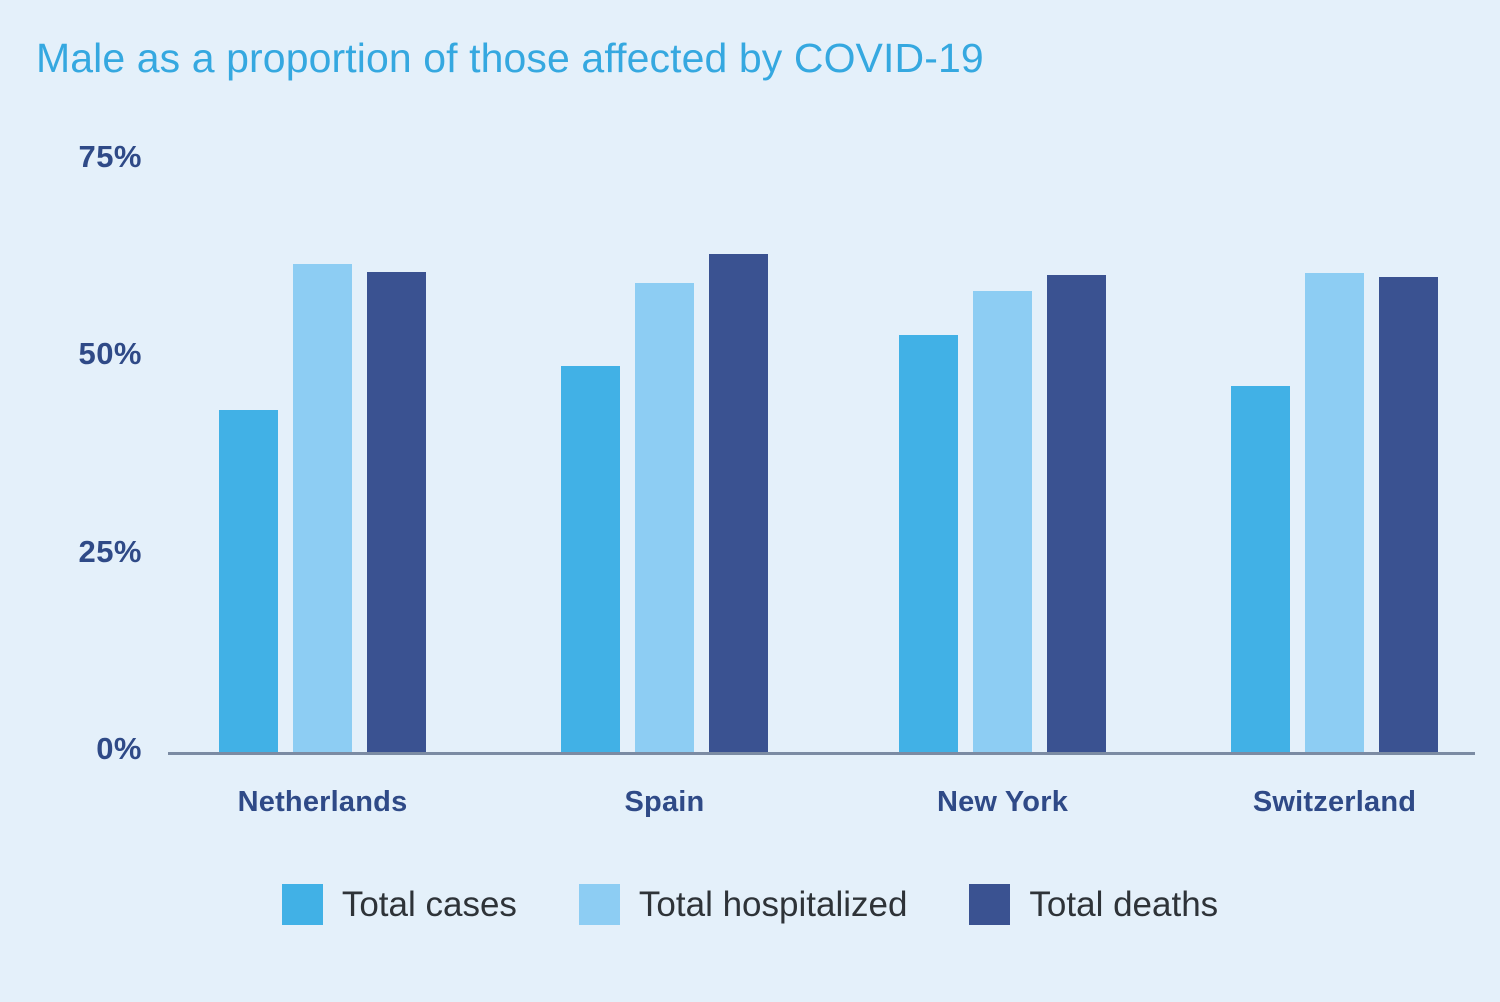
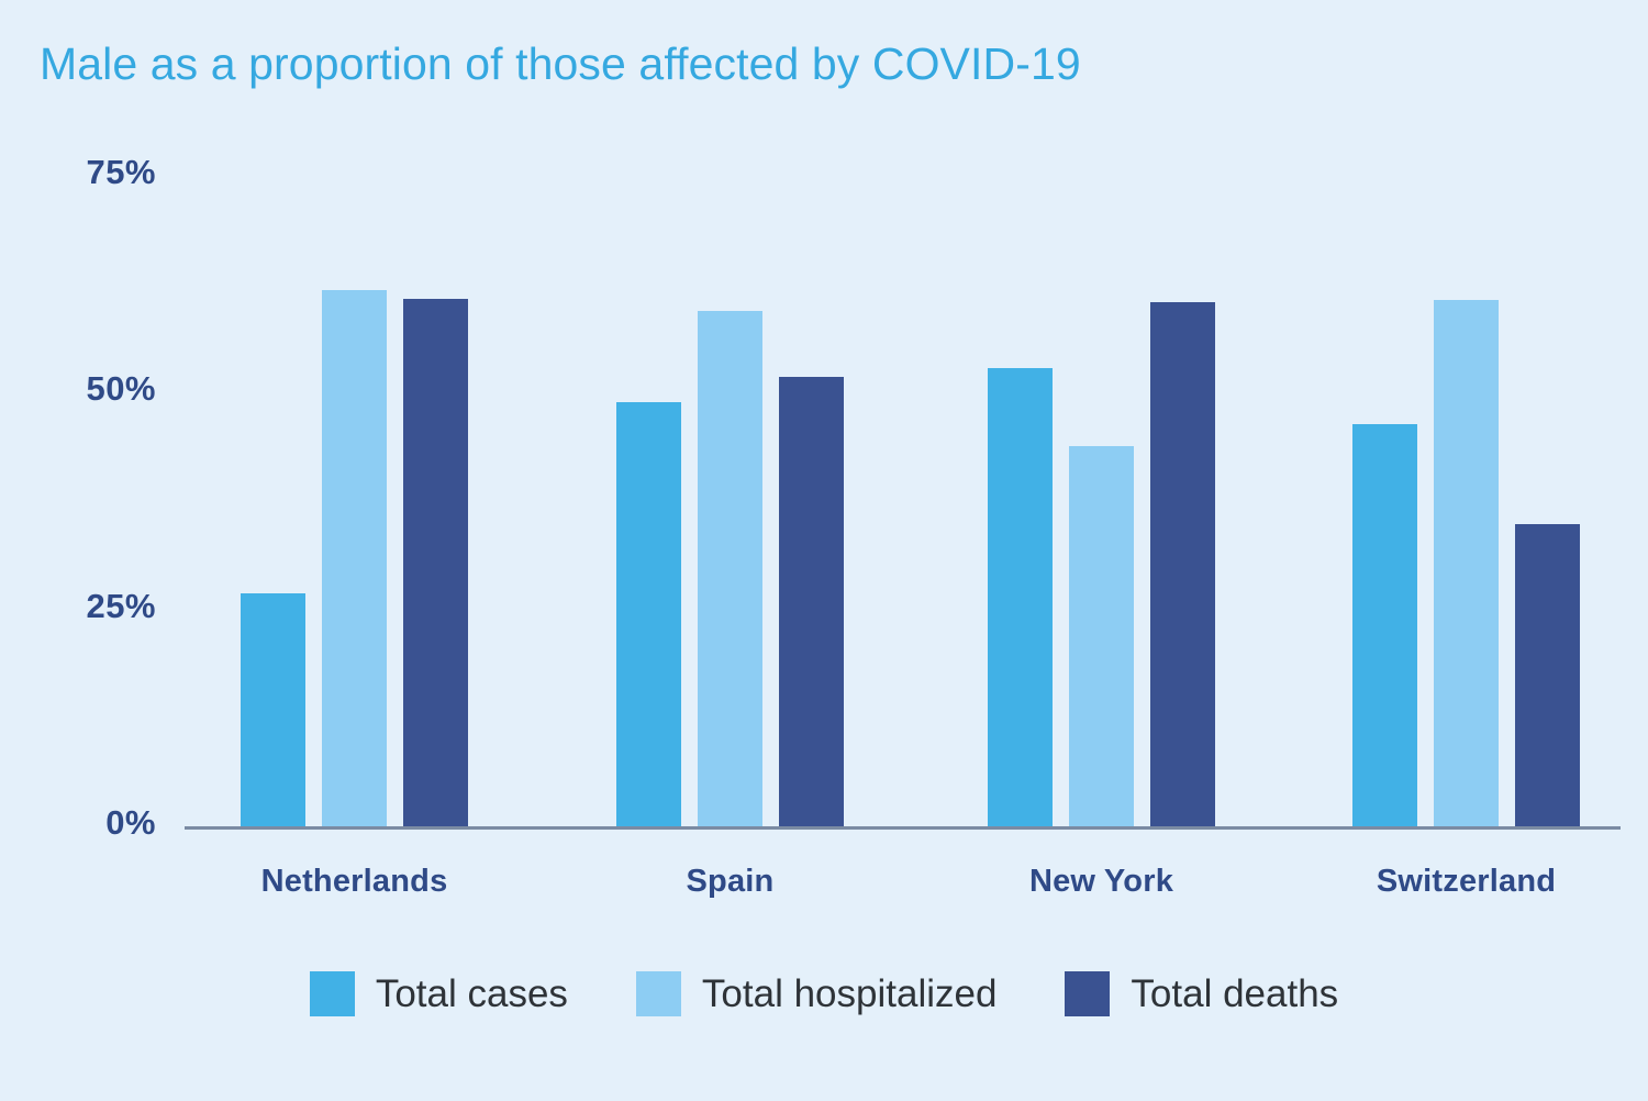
Total cases/Netherlands: 44% -> 27%
Total deaths/Spain: 63% -> 52%
Total hospitalized/New York: 58% -> 44%
Total deaths/Switzerland: 60% -> 35%
